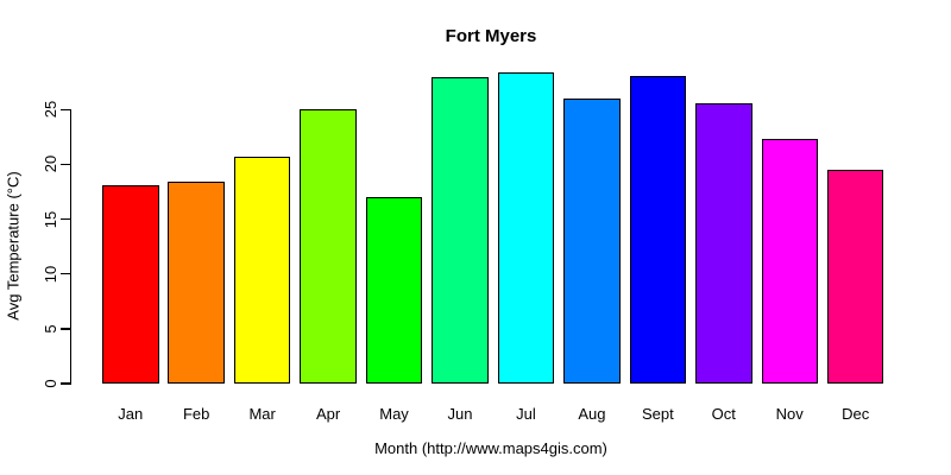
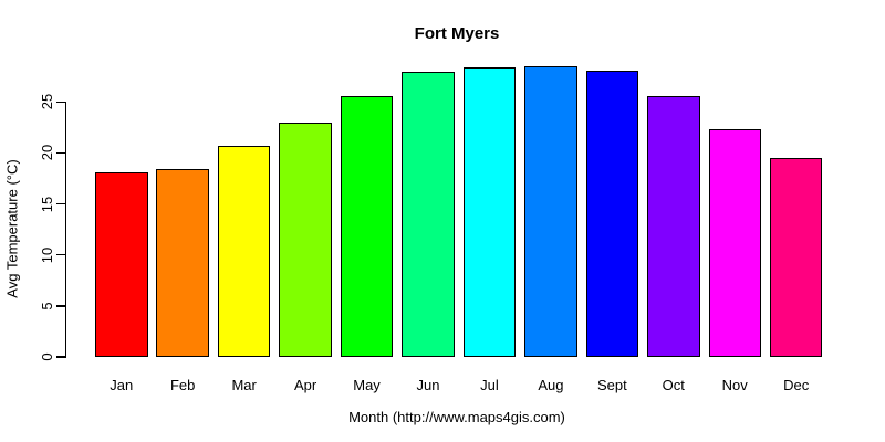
Apr: 25 -> 23
May: 17 -> 26
Aug: 26 -> 28
